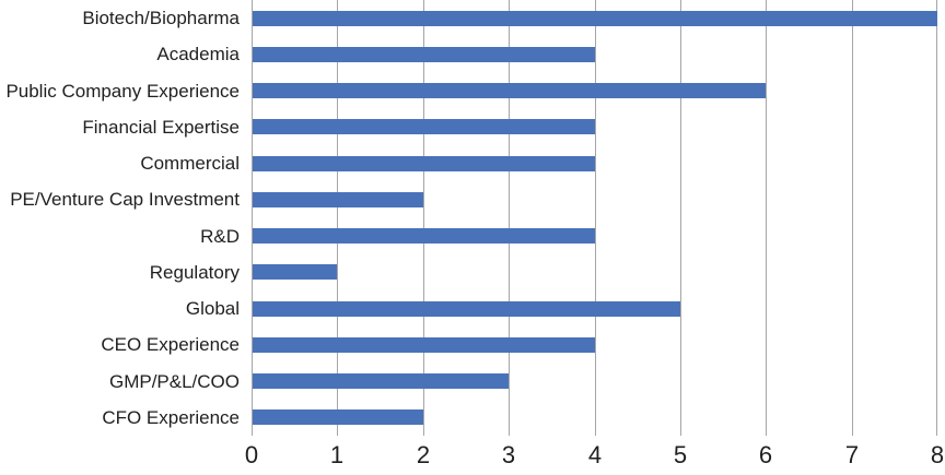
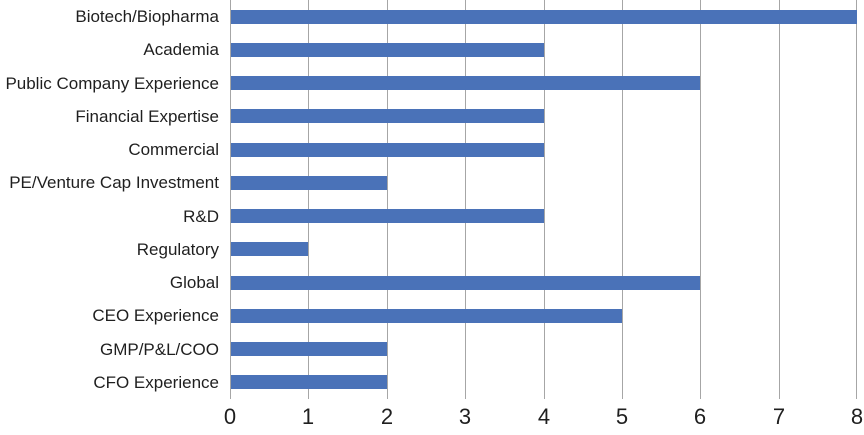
Global: 5 -> 6
CEO Experience: 4 -> 5
GMP/P&L/COO: 3 -> 2
